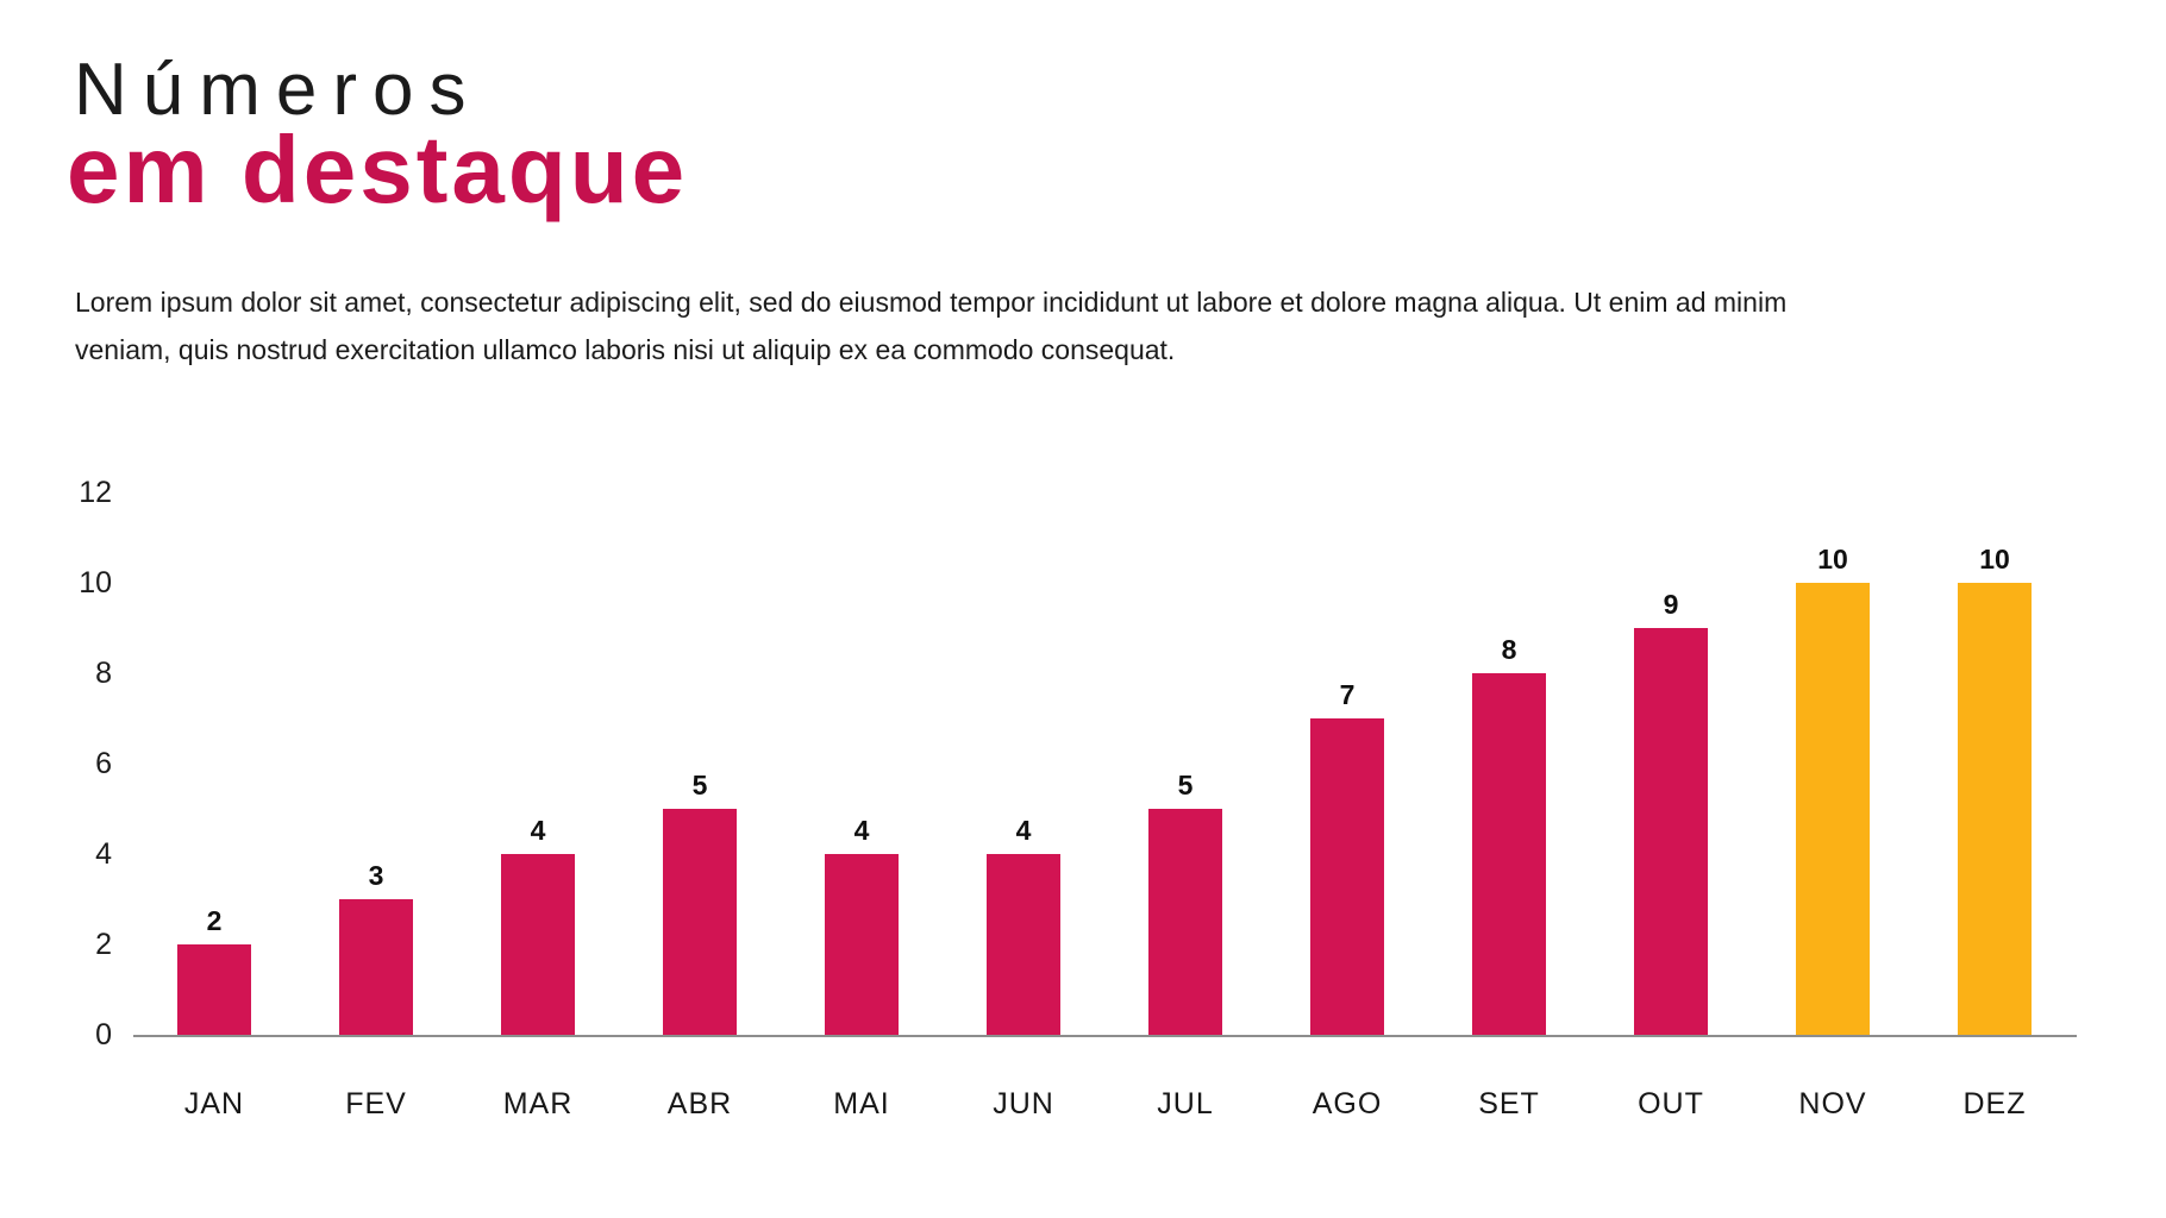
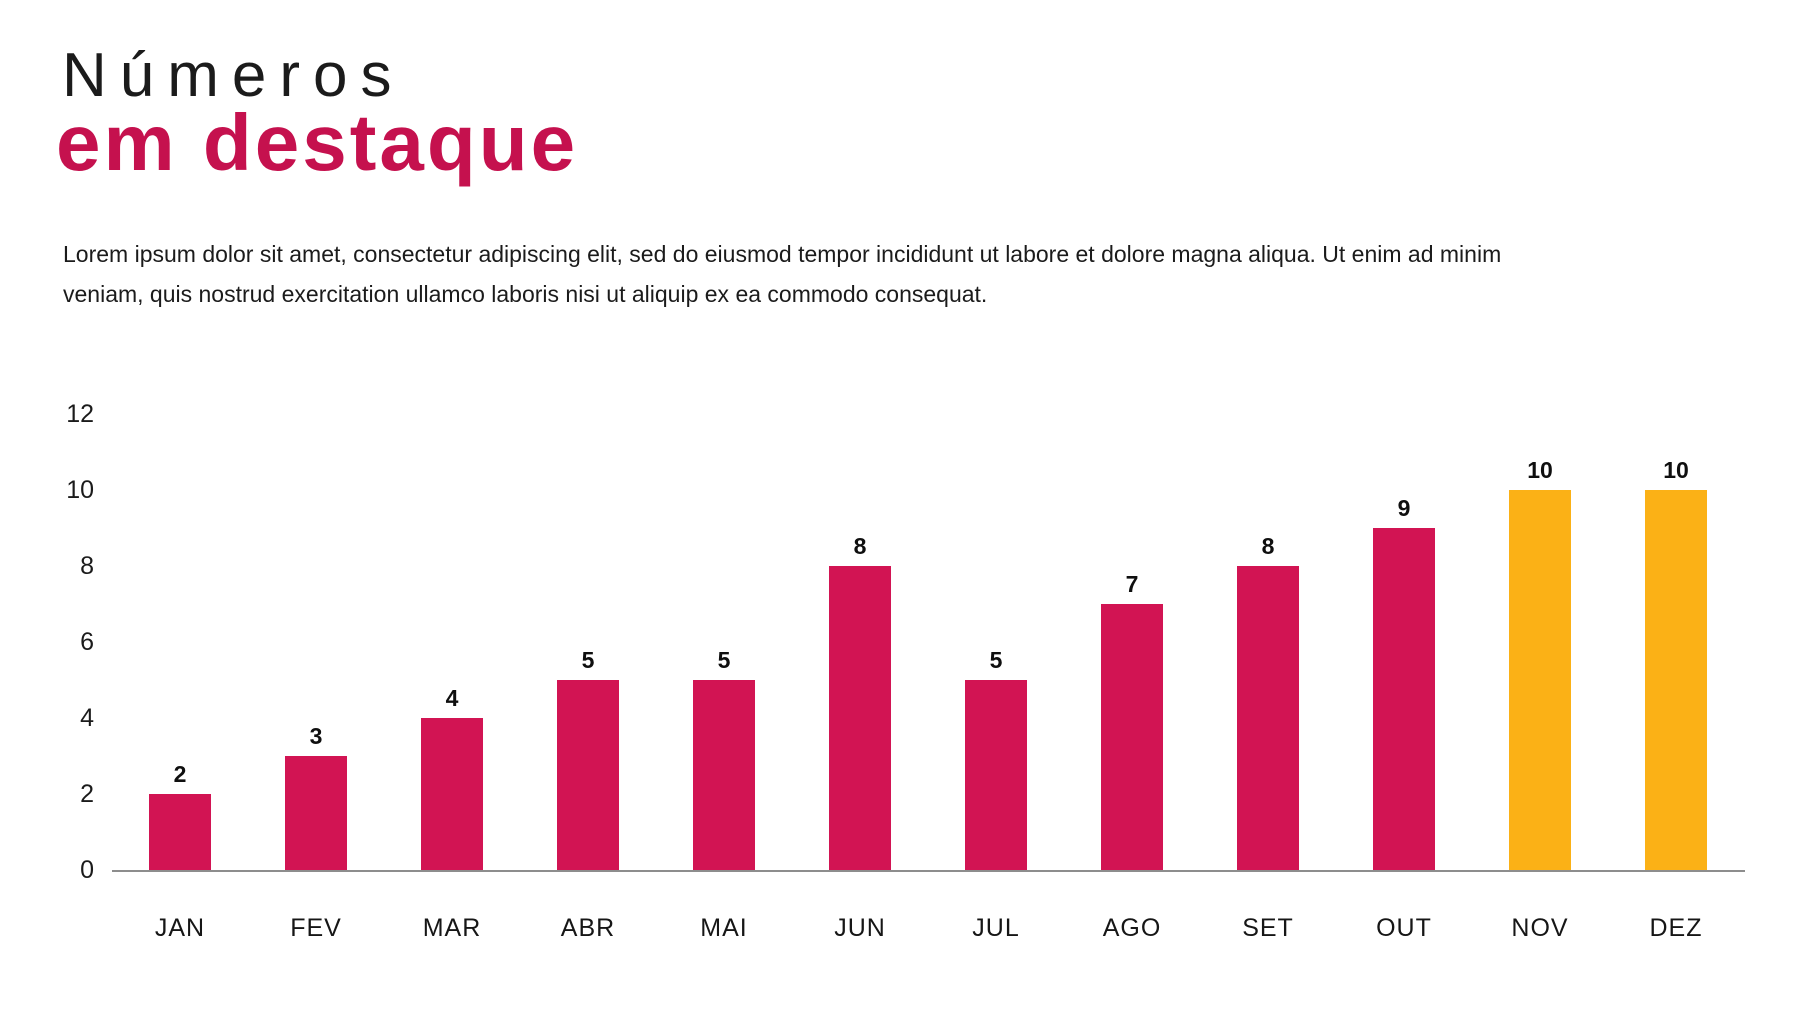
MAI: 4 -> 5
JUN: 4 -> 8
